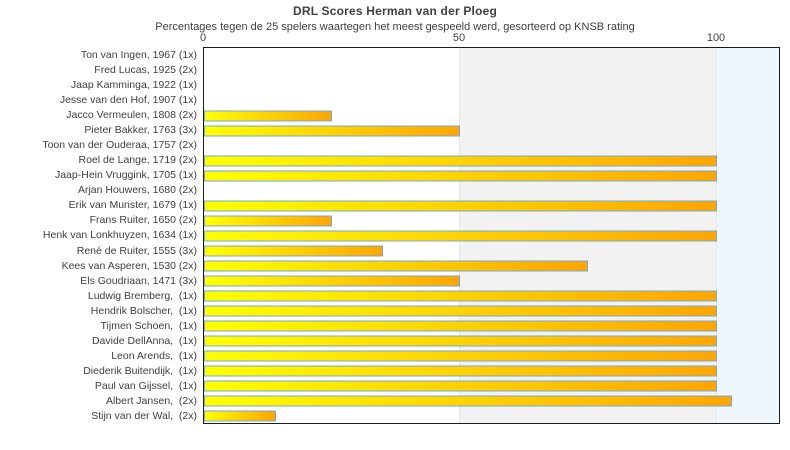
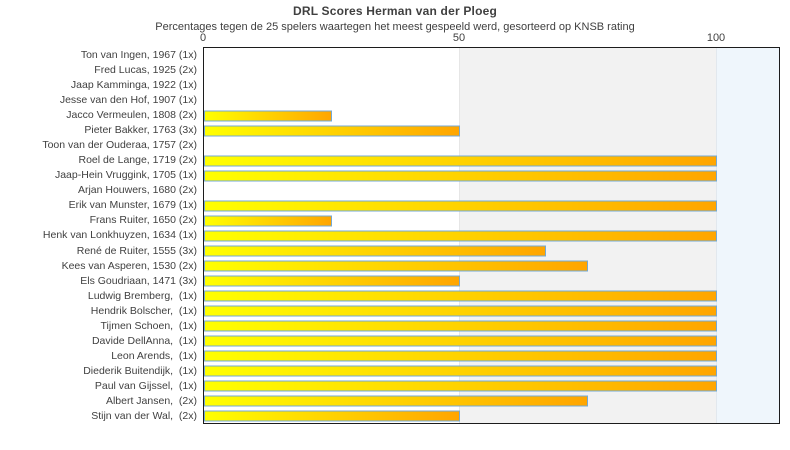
René de Ruiter, 1555 (3x): 35 -> 67
Albert Jansen, (2x): 103 -> 75
Stijn van der Wal, (2x): 14 -> 50
